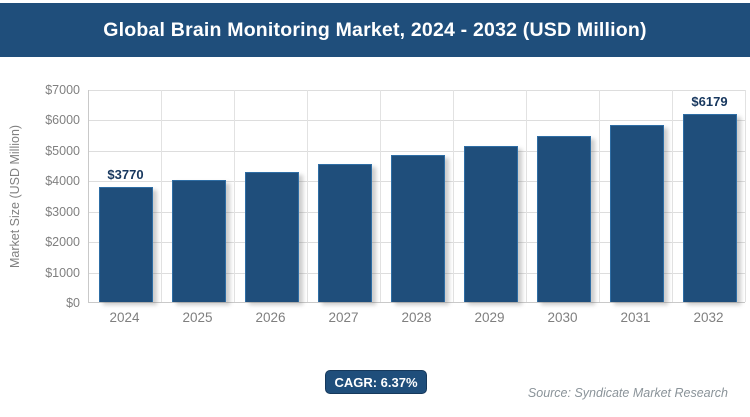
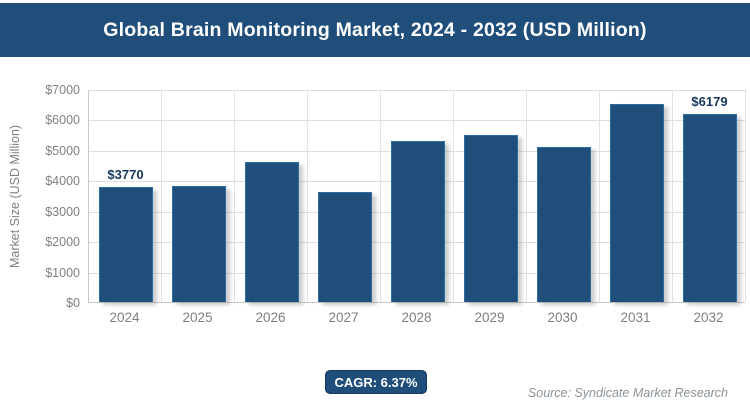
2025: $4000 -> $3800
2026: $4300 -> $4600
2027: $4500 -> $3600
2028: $4800 -> $5300
2029: $5100 -> $5500
2030: $5500 -> $5100
2031: $5800 -> $6500
